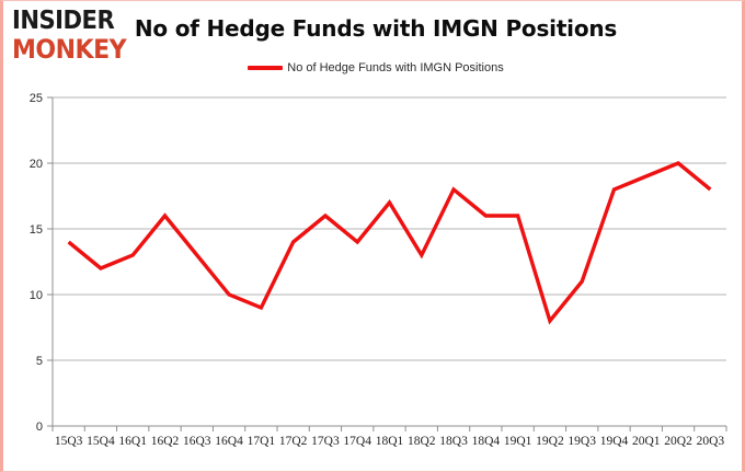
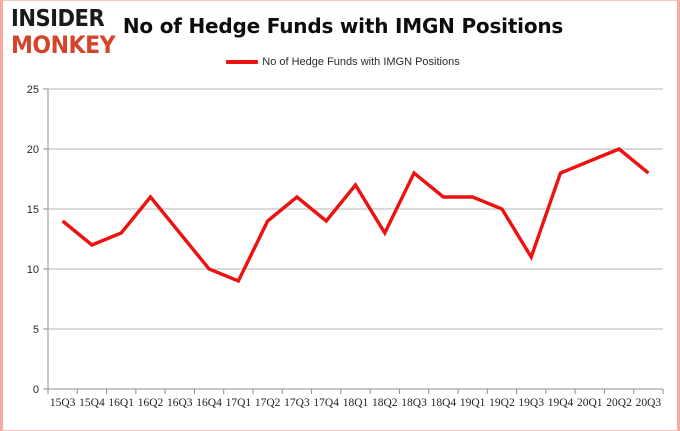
19Q2: 8 -> 15
